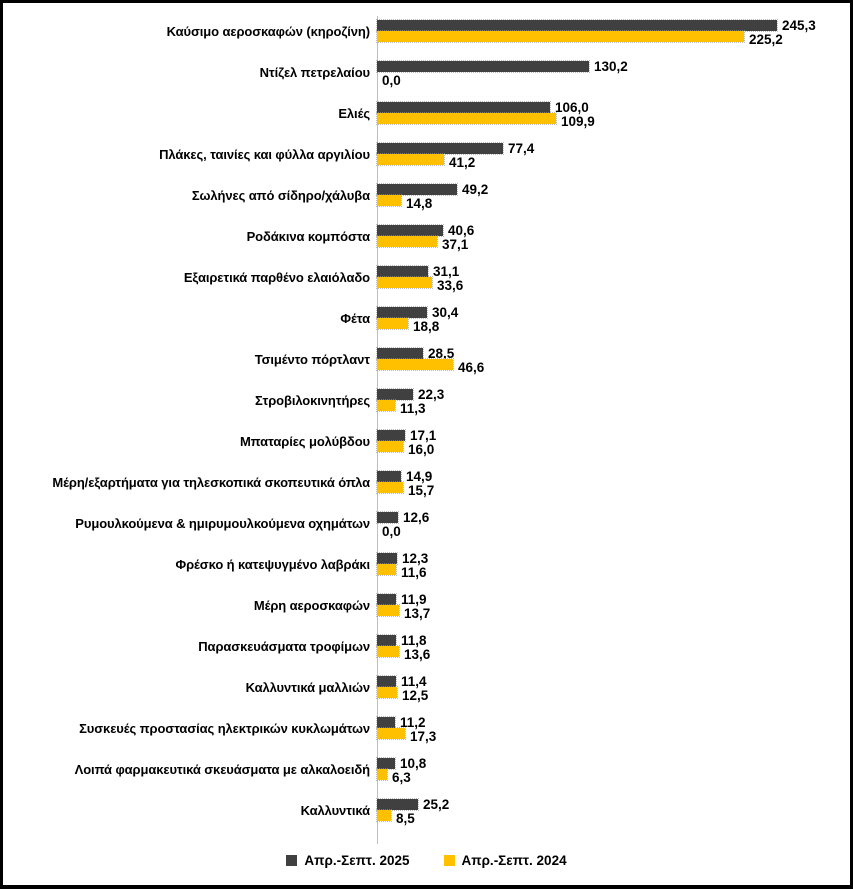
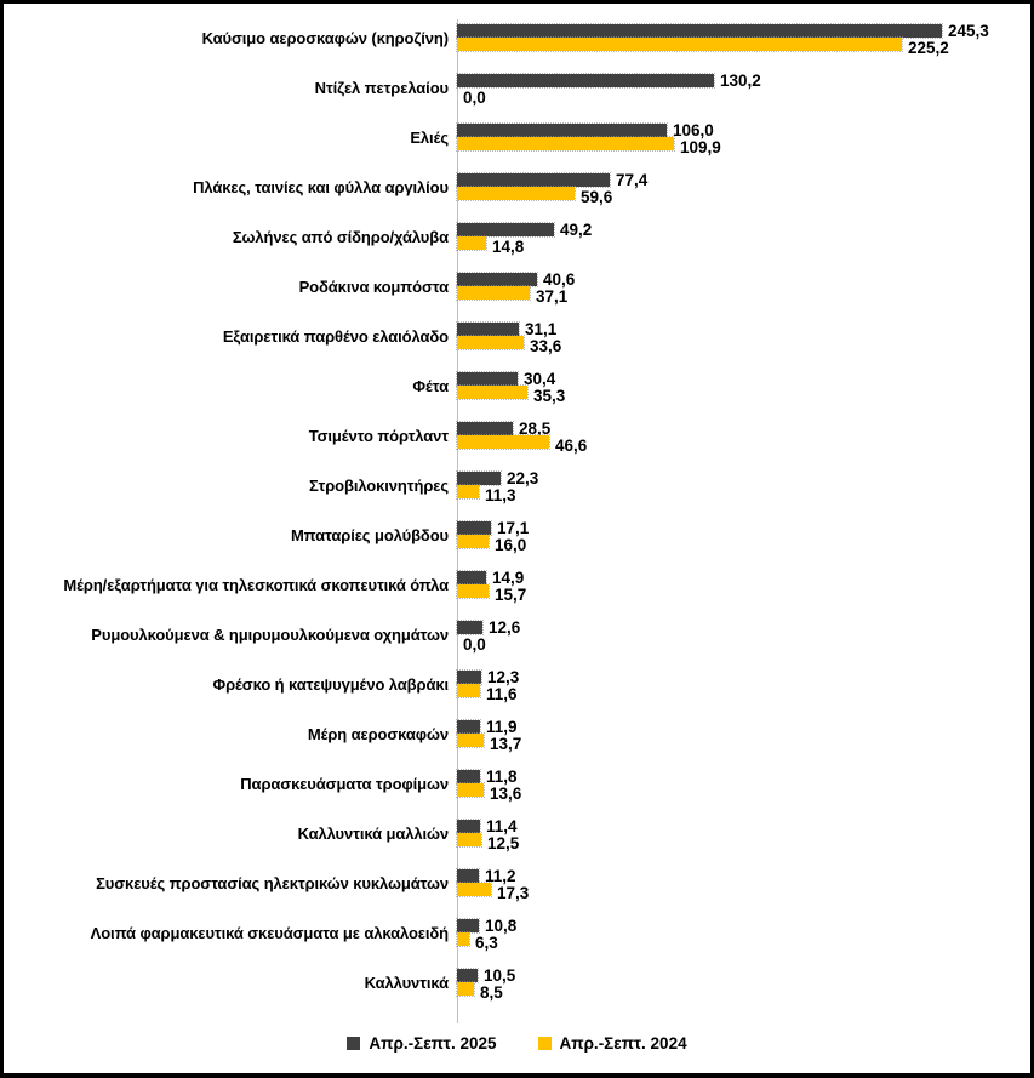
Απρ.-Σεπτ. 2024/Πλάκες, ταινίες και φύλλα αργιλίου: 41,2 -> 59,6
Απρ.-Σεπτ. 2024/Φέτα: 18,8 -> 35,3
Απρ.-Σεπτ. 2025/Καλλυντικά: 25,2 -> 10,5
